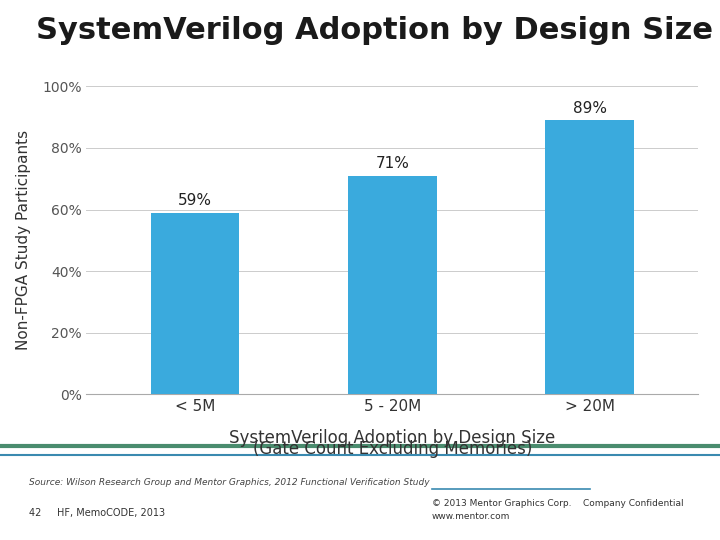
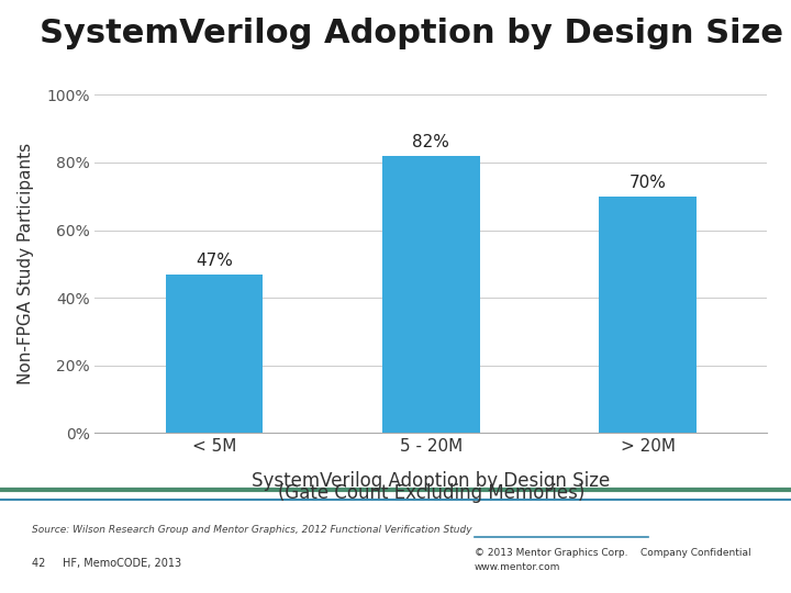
< 5M: 59% -> 47%
5 - 20M: 71% -> 82%
> 20M: 89% -> 70%
